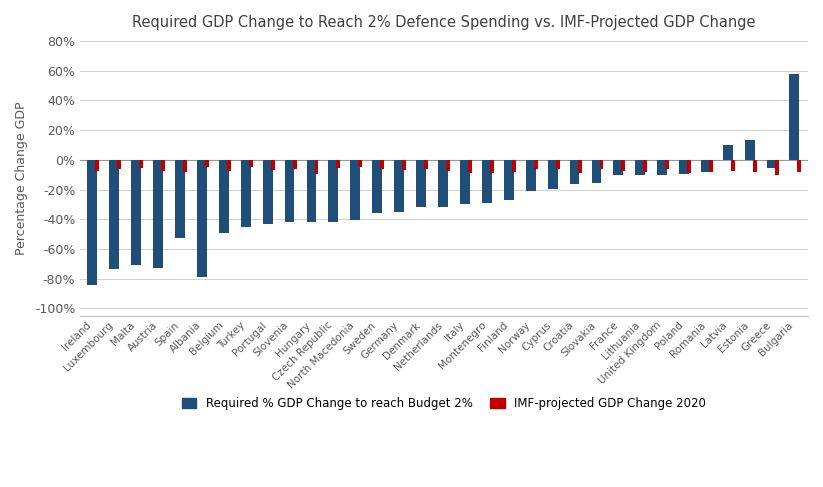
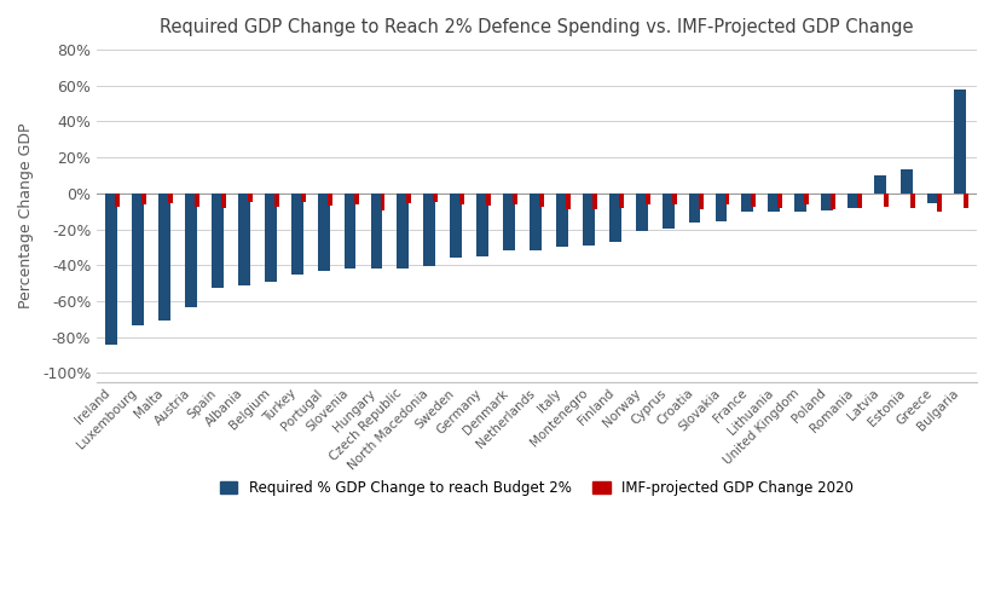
Required % GDP Change to reach Budget 2%/Austria: -73% -> -64%
Required % GDP Change to reach Budget 2%/Albania: -79% -> -52%
